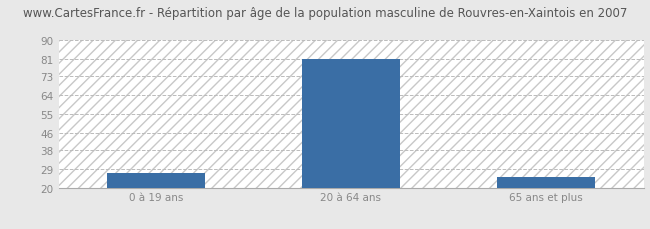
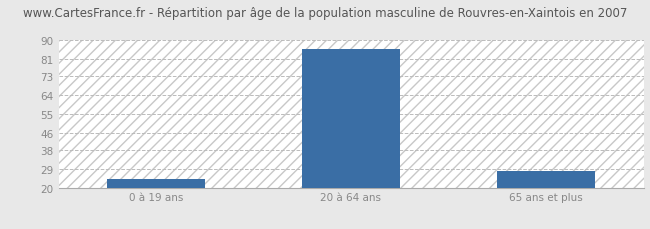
0 à 19 ans: 27 -> 24
20 à 64 ans: 81 -> 86
65 ans et plus: 25 -> 28
